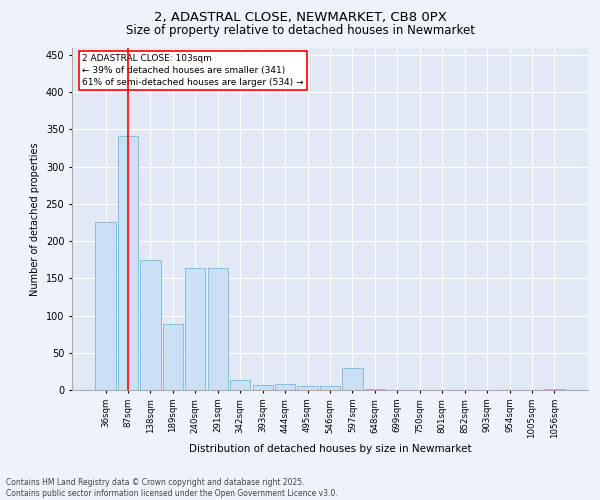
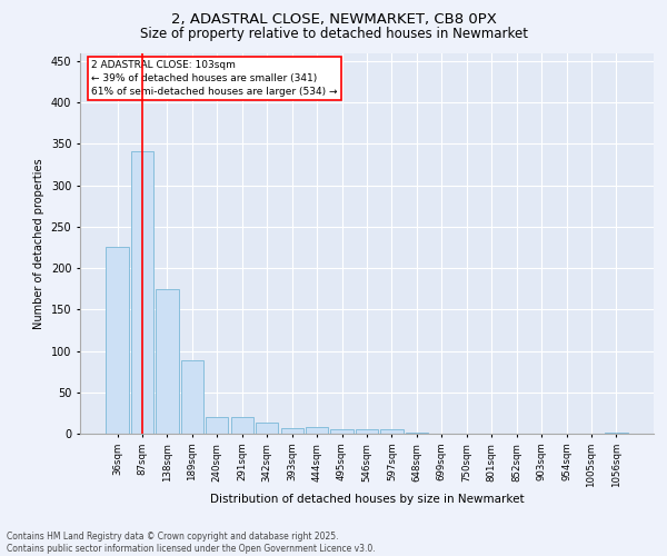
240sqm: 164 -> 20
291sqm: 164 -> 20
597sqm: 30 -> 5
